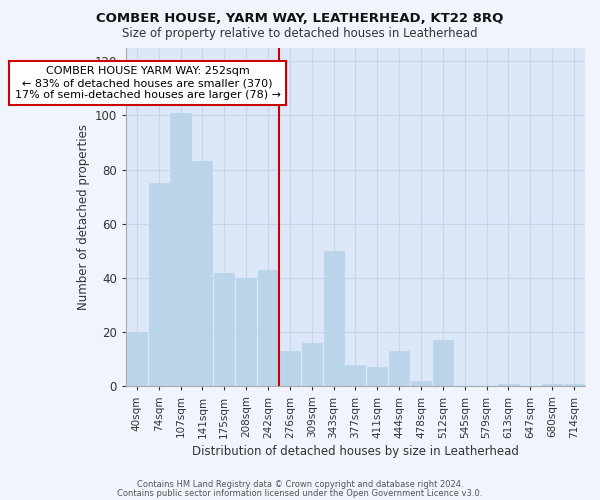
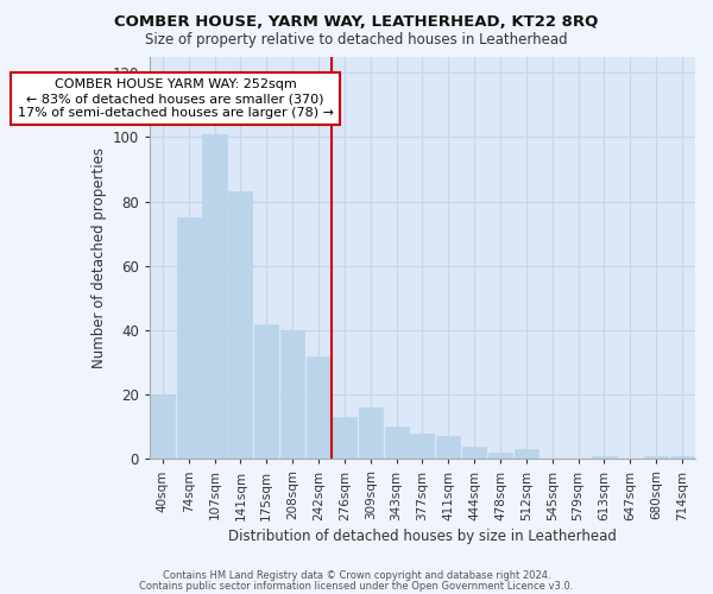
242sqm: 43 -> 32
343sqm: 50 -> 10
444sqm: 13 -> 4
512sqm: 17 -> 3
